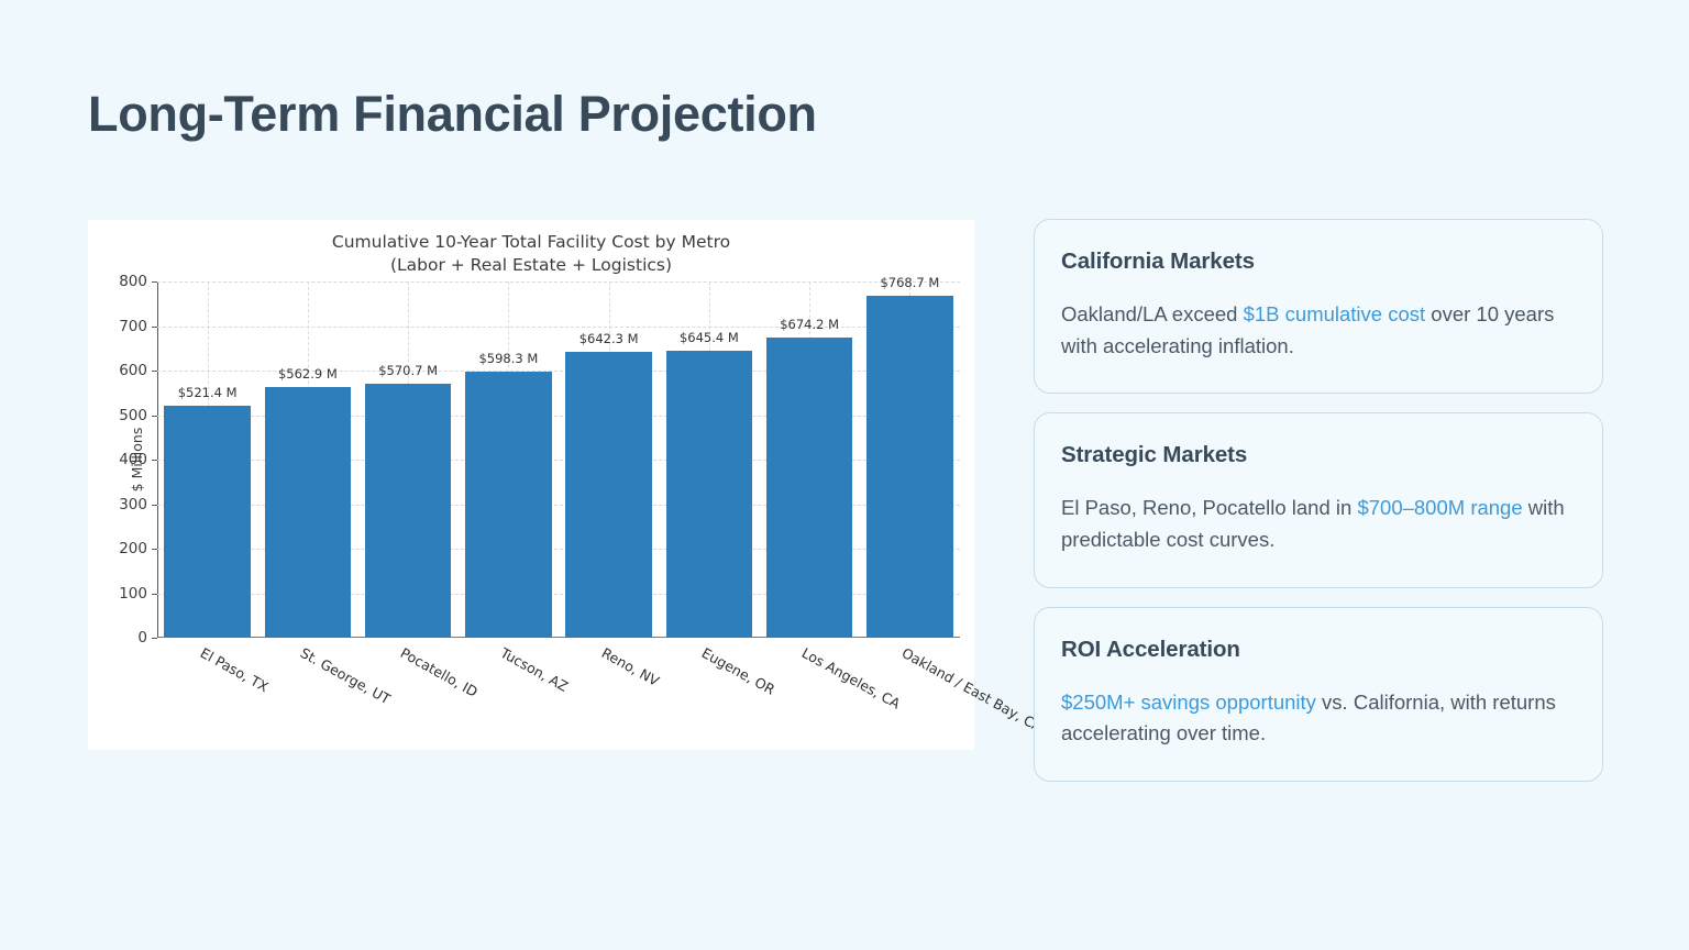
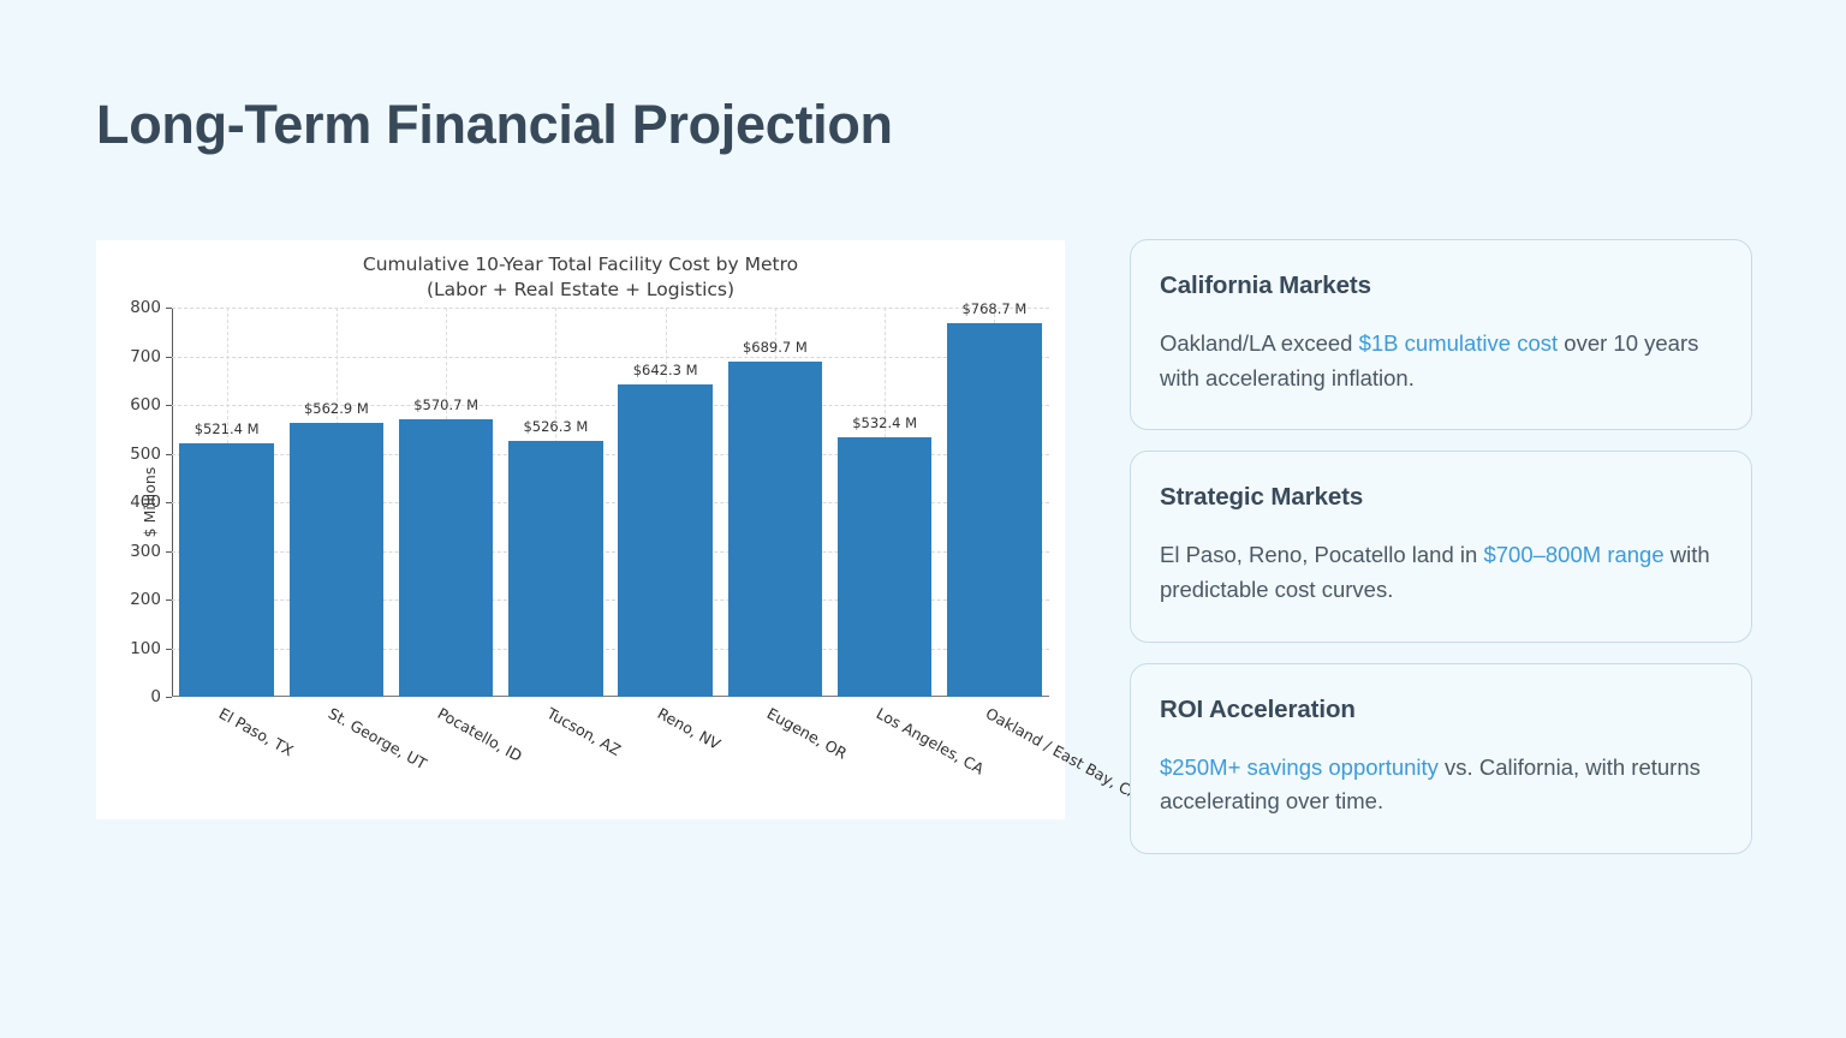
Tucson, AZ: $598.3 -> $526.3
Eugene, OR: $645.4 -> $689.7
Los Angeles, CA: $674.2 -> $532.4
